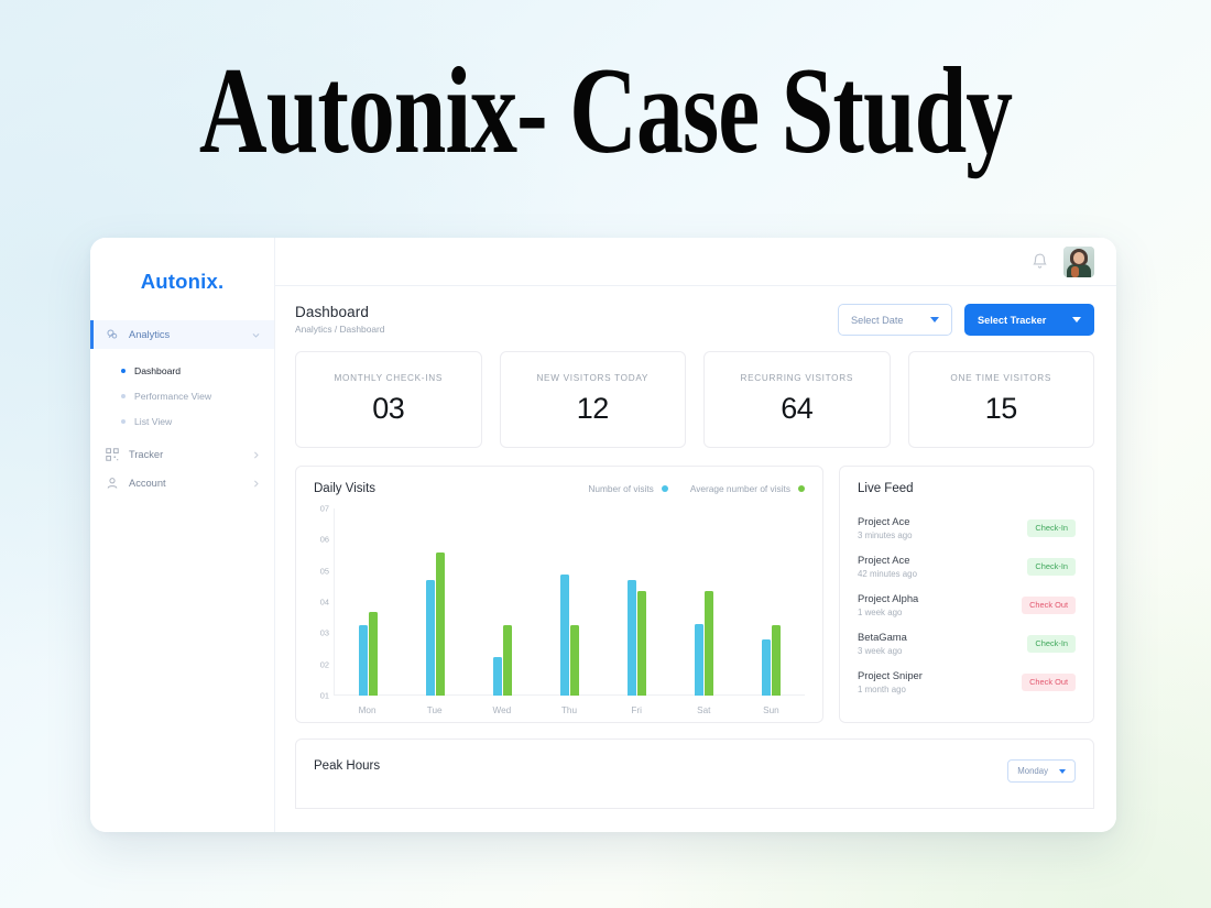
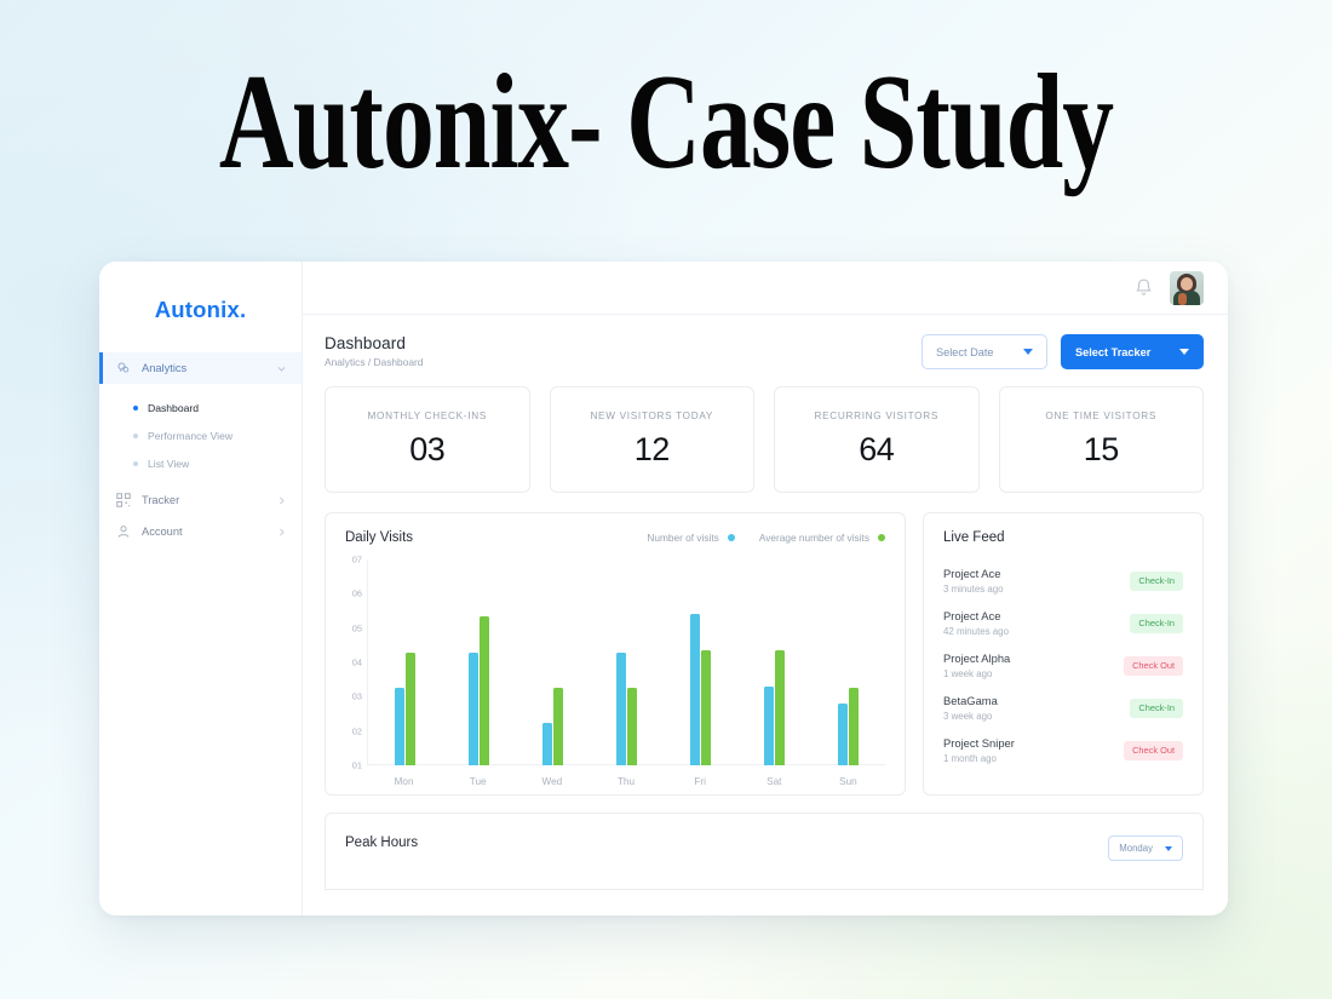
Average number of visits/Mon: 3.7 -> 4.3
Number of visits/Tue: 4.7 -> 4.3
Average number of visits/Tue: 5.6 -> 5.3
Number of visits/Thu: 4.9 -> 4.3
Number of visits/Fri: 4.7 -> 5.4
